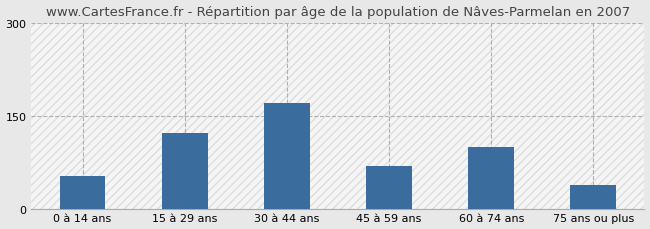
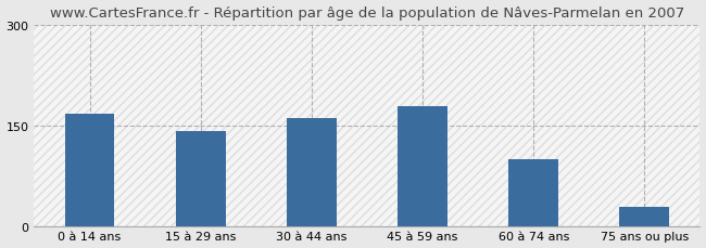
0 à 14 ans: 52 -> 167
15 à 29 ans: 122 -> 142
30 à 44 ans: 170 -> 161
45 à 59 ans: 68 -> 178
75 ans ou plus: 38 -> 28
